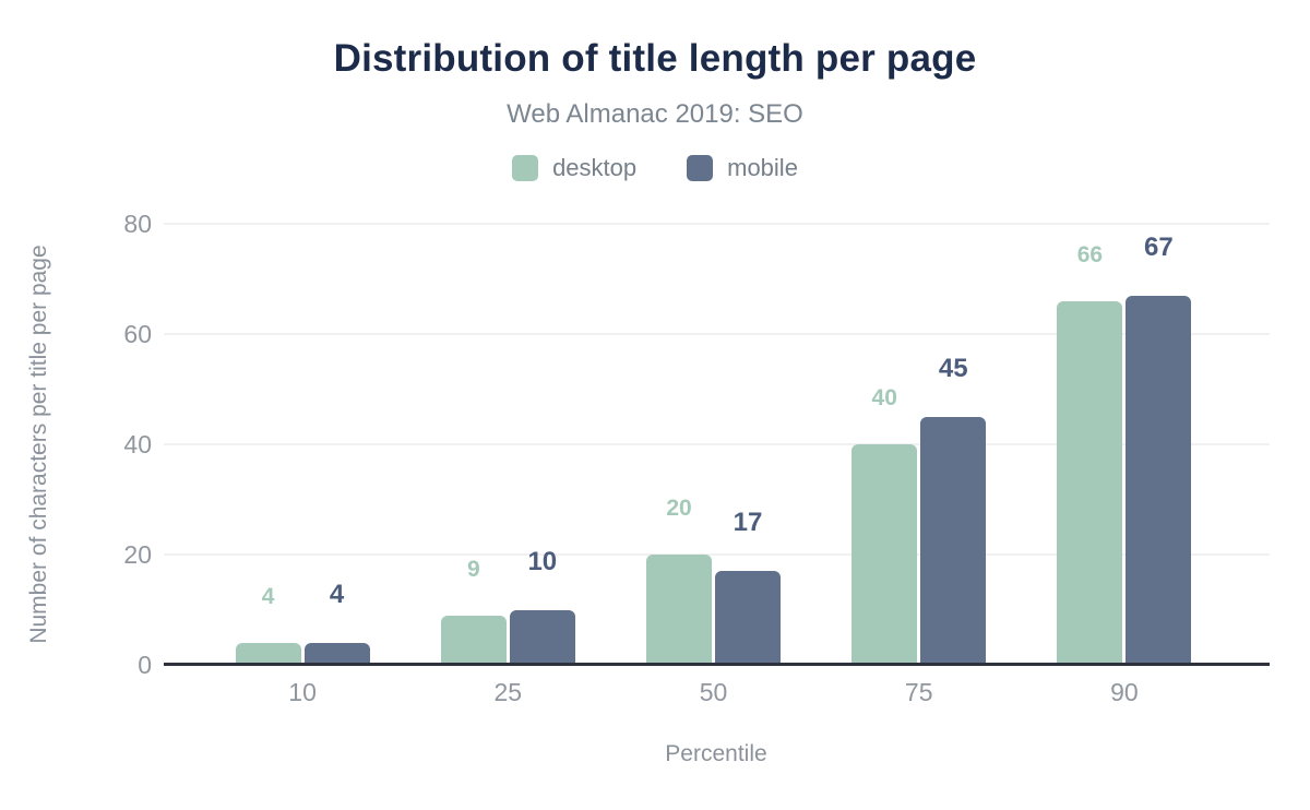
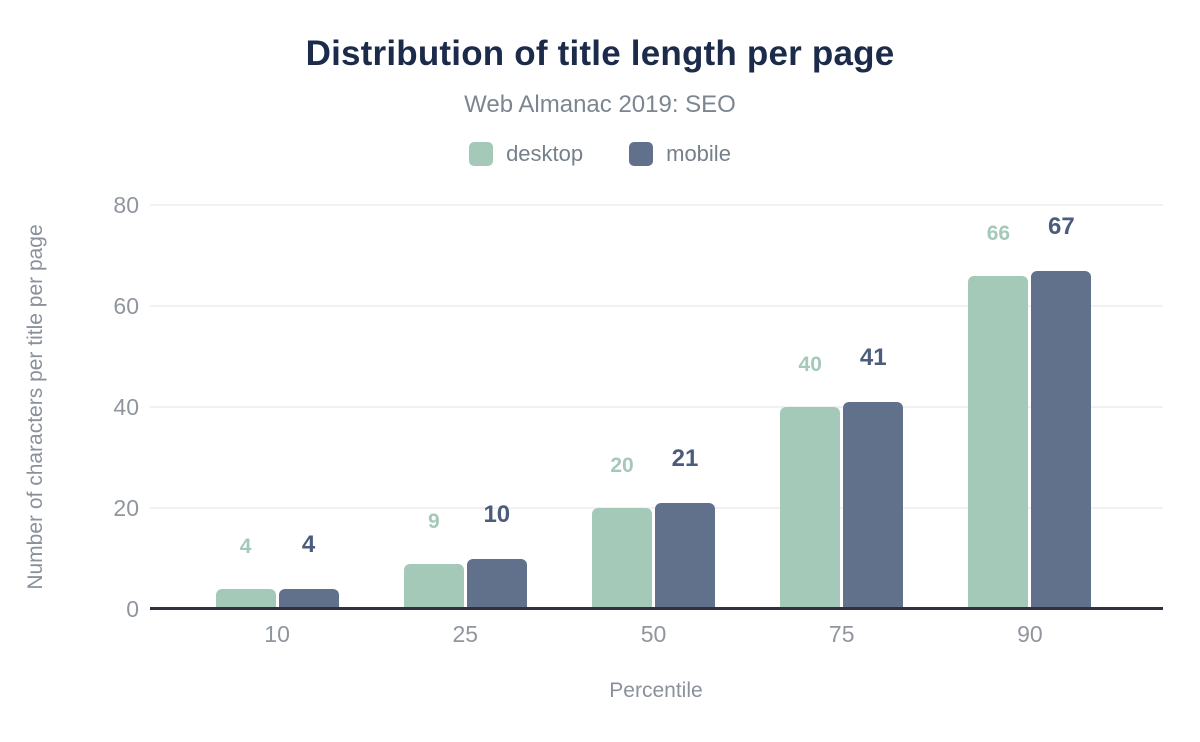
mobile/50: 17 -> 21
mobile/75: 45 -> 41
